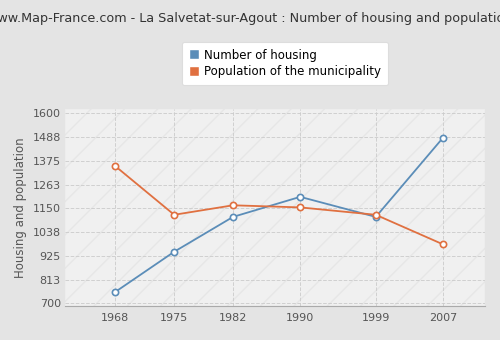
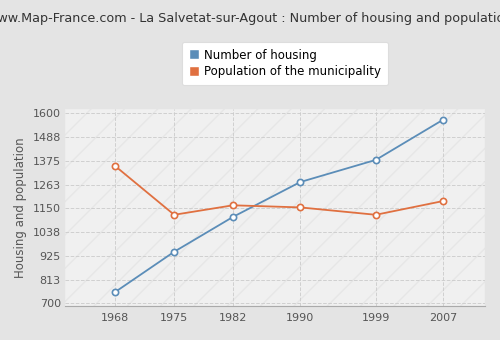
Number of housing/1990: 1205 -> 1275
Number of housing/1999: 1110 -> 1380
Number of housing/2007: 1485 -> 1570
Population of the municipality/2007: 980 -> 1185
